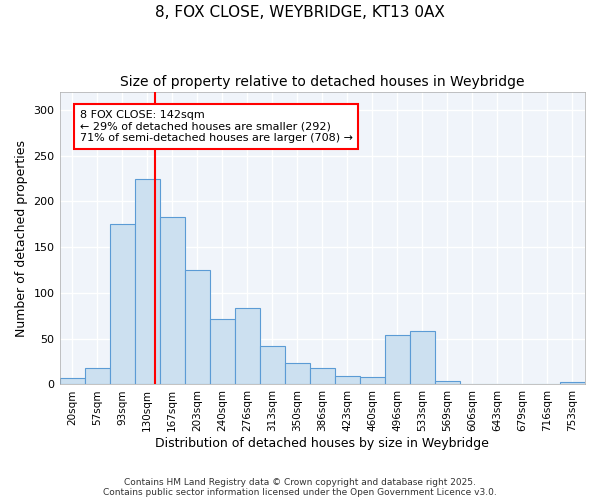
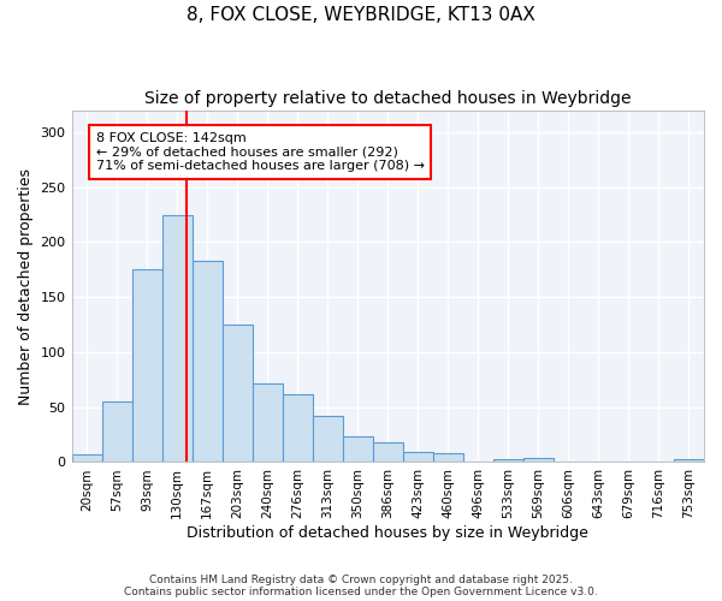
57sqm: 18 -> 55
276sqm: 84 -> 62
496sqm: 54 -> 1
533sqm: 58 -> 3
